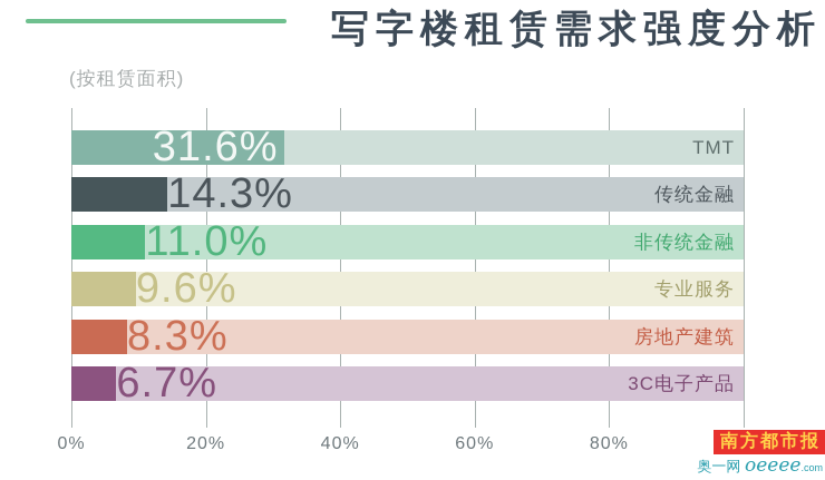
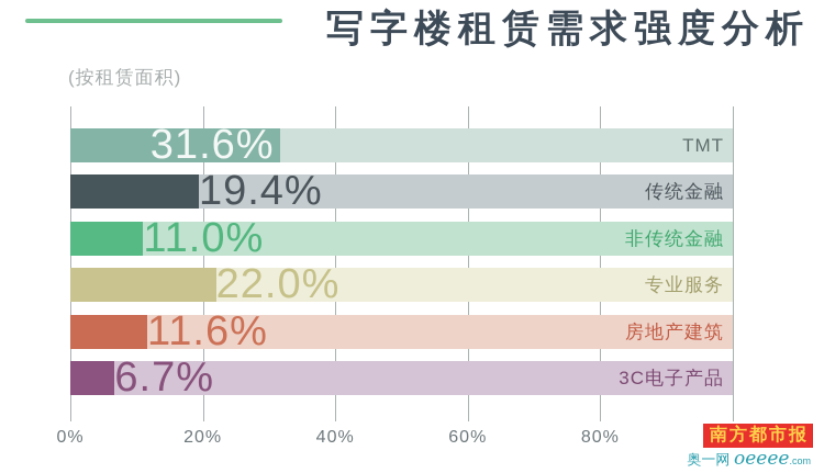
传统金融: 14.3% -> 19.4%
专业服务: 9.6% -> 22.0%
房地产建筑: 8.3% -> 11.6%
